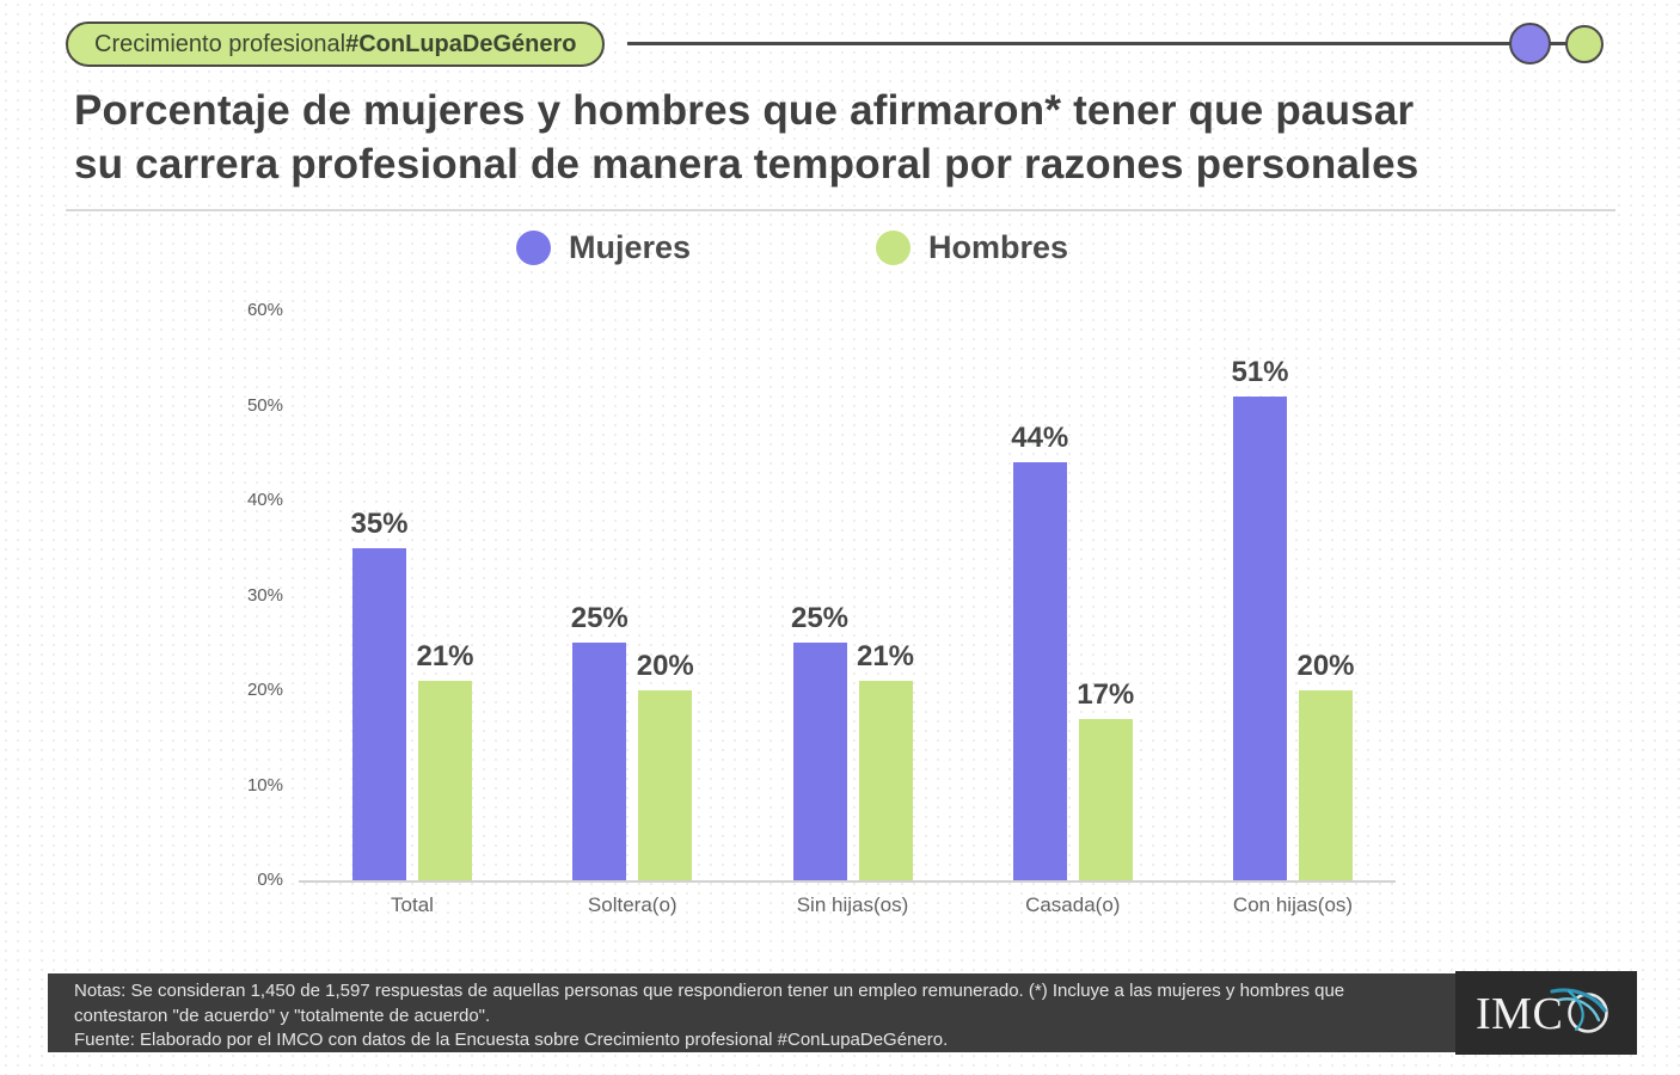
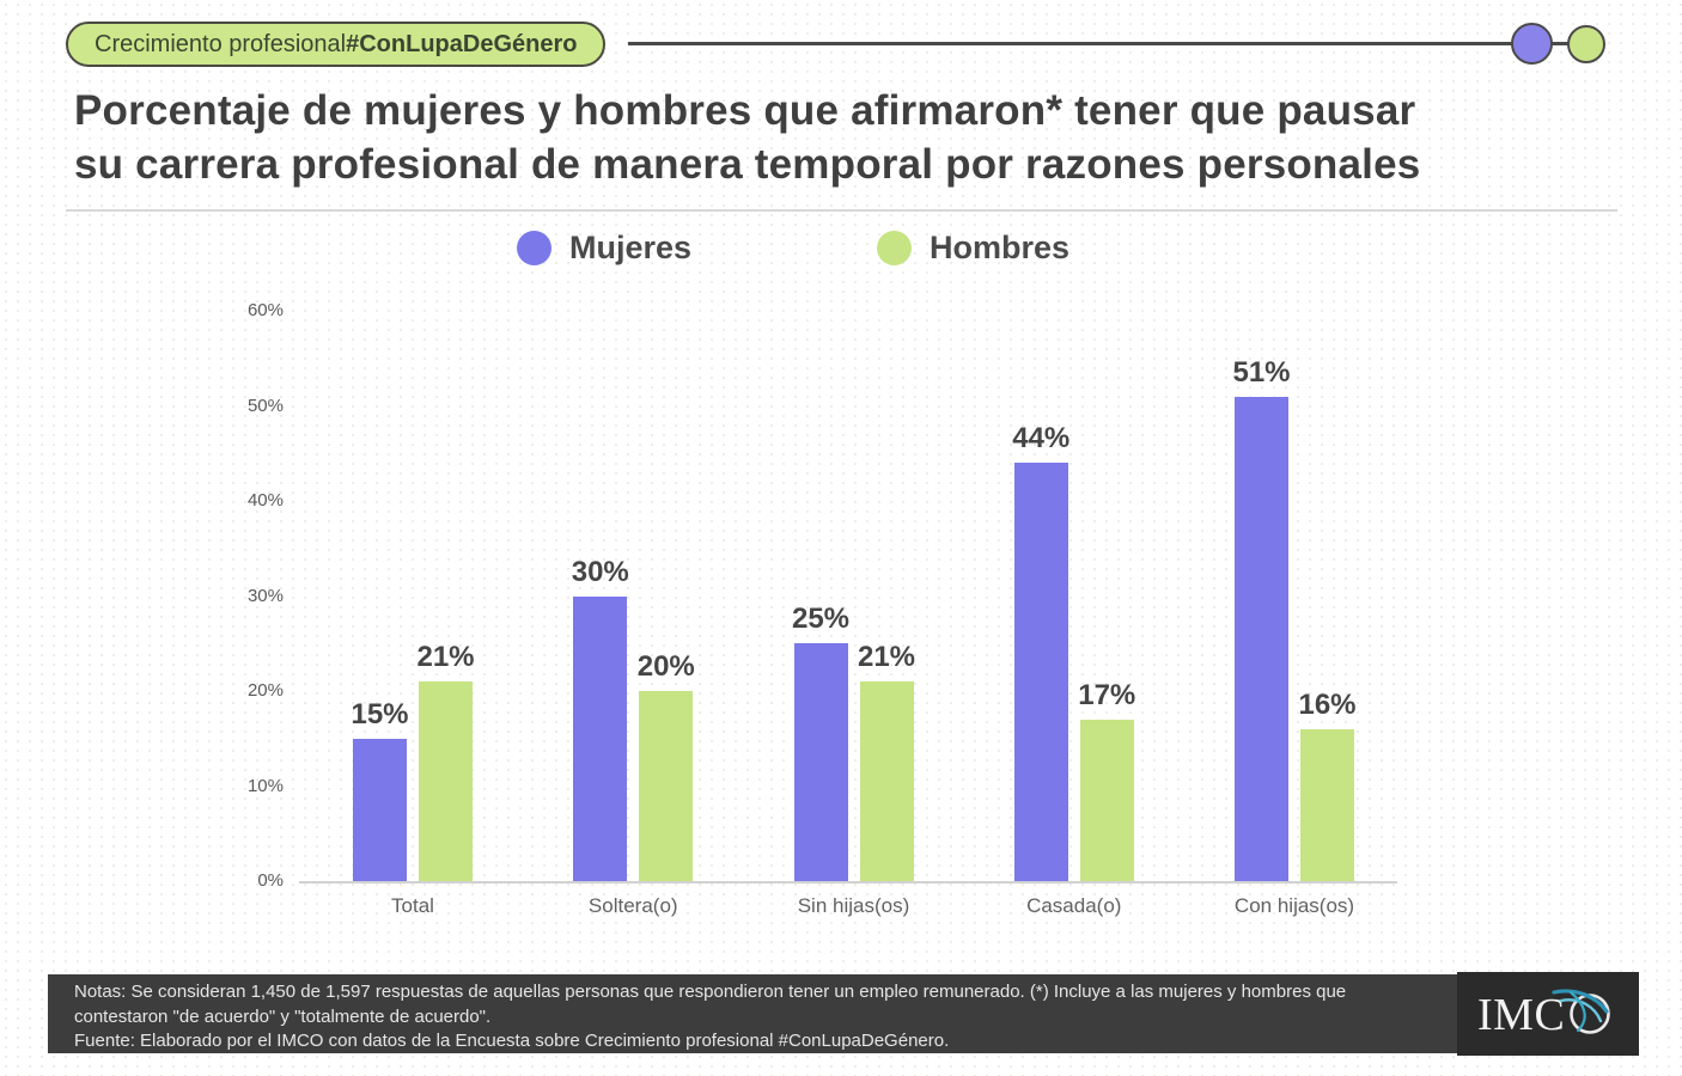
Mujeres/Total: 35% -> 15%
Mujeres/Soltera(o): 25% -> 30%
Hombres/Con hijas(os): 20% -> 16%
